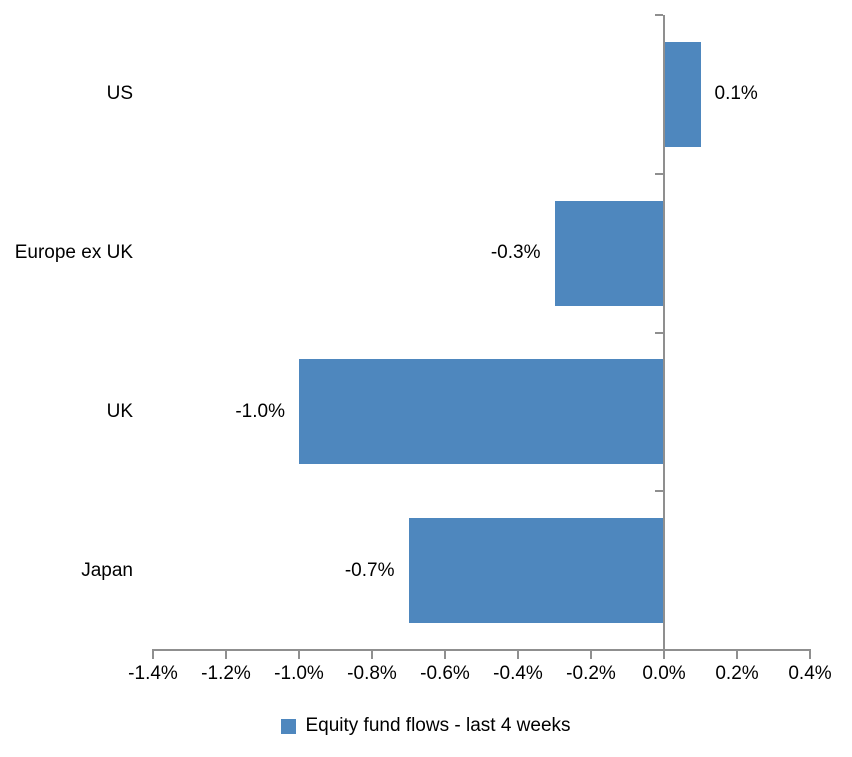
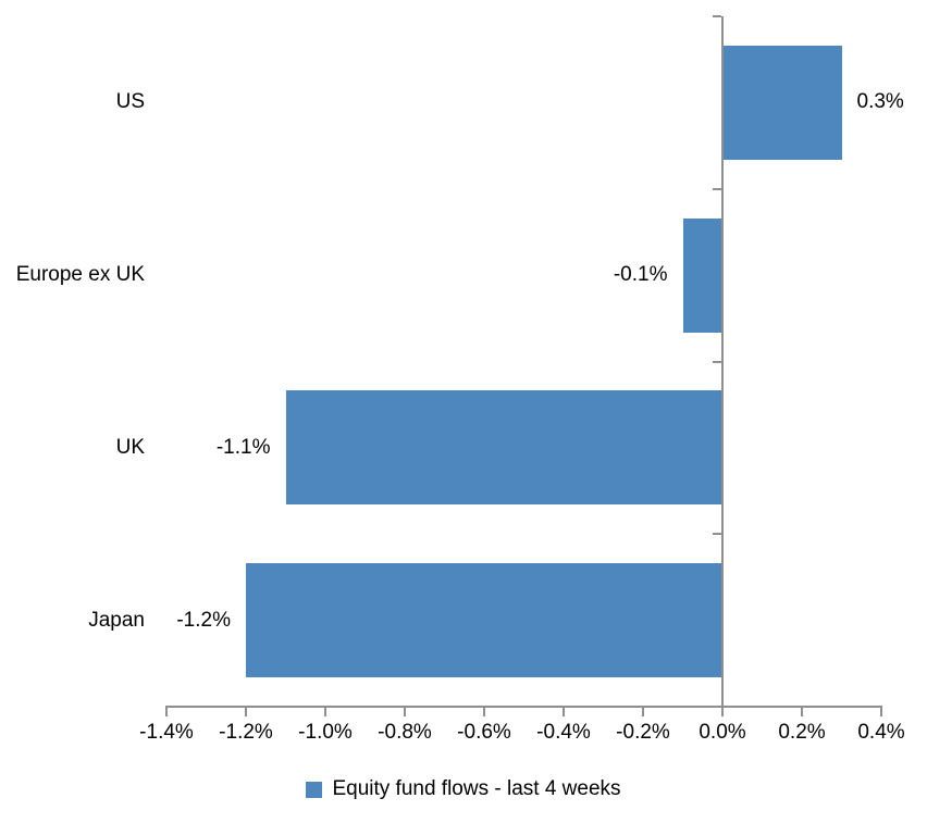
US: 0.1% -> 0.3%
Europe ex UK: -0.3% -> -0.1%
UK: -1.0% -> -1.1%
Japan: -0.7% -> -1.2%
